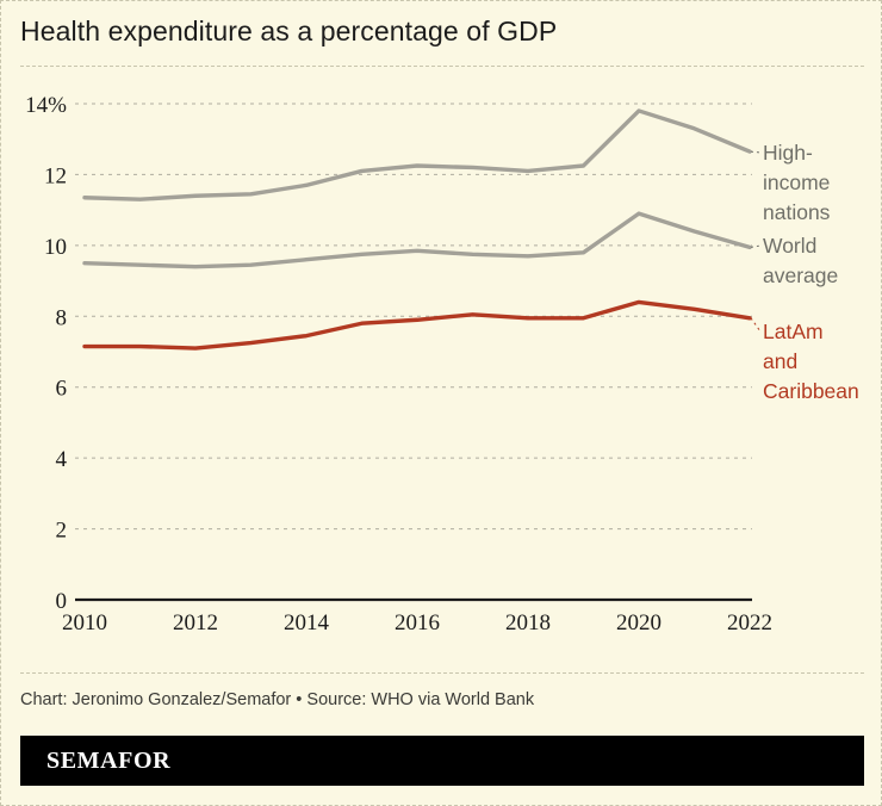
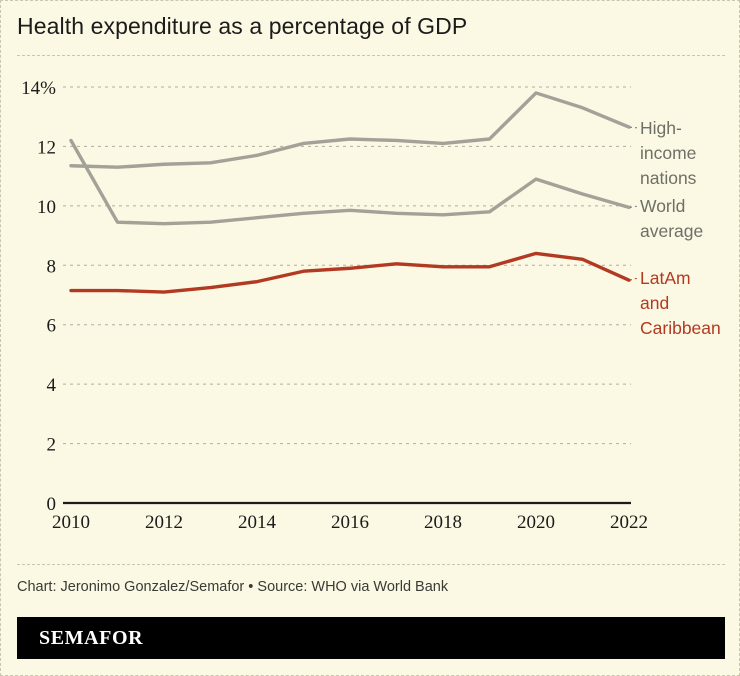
World average/2010: 9.5% -> 12.2%
LatAm and Caribbean/2022: 8.0% -> 7.5%
